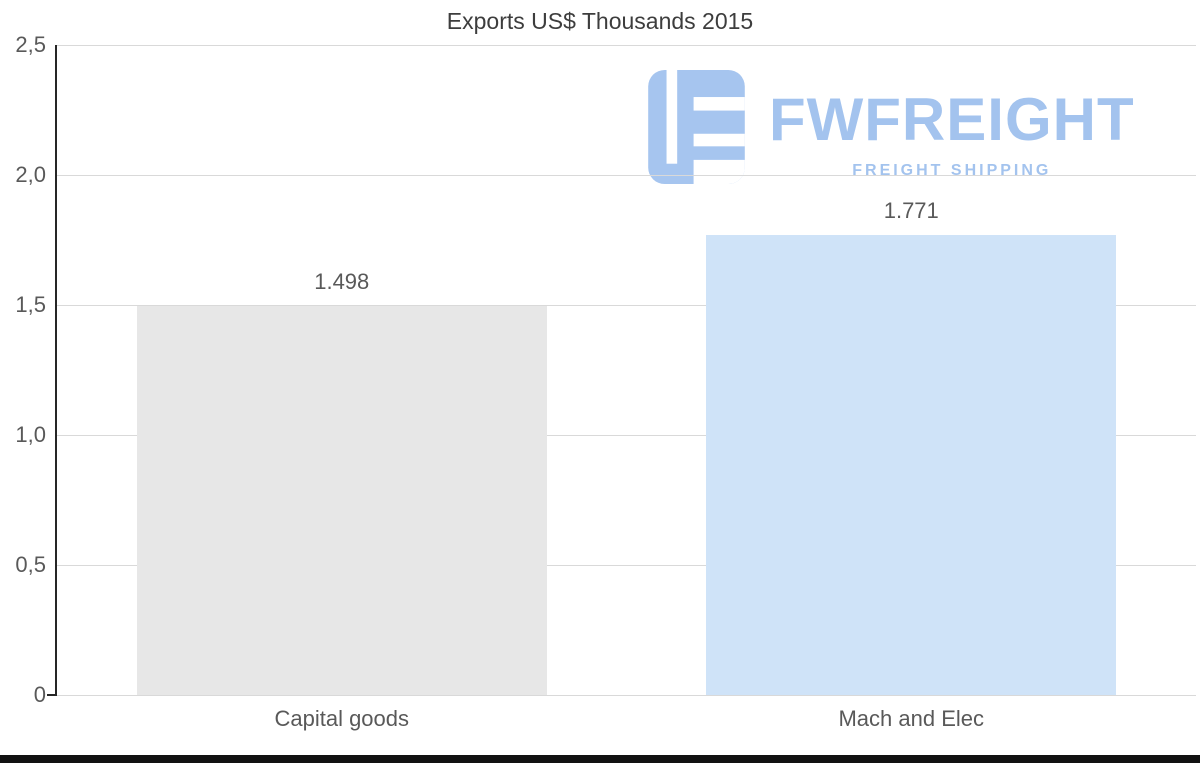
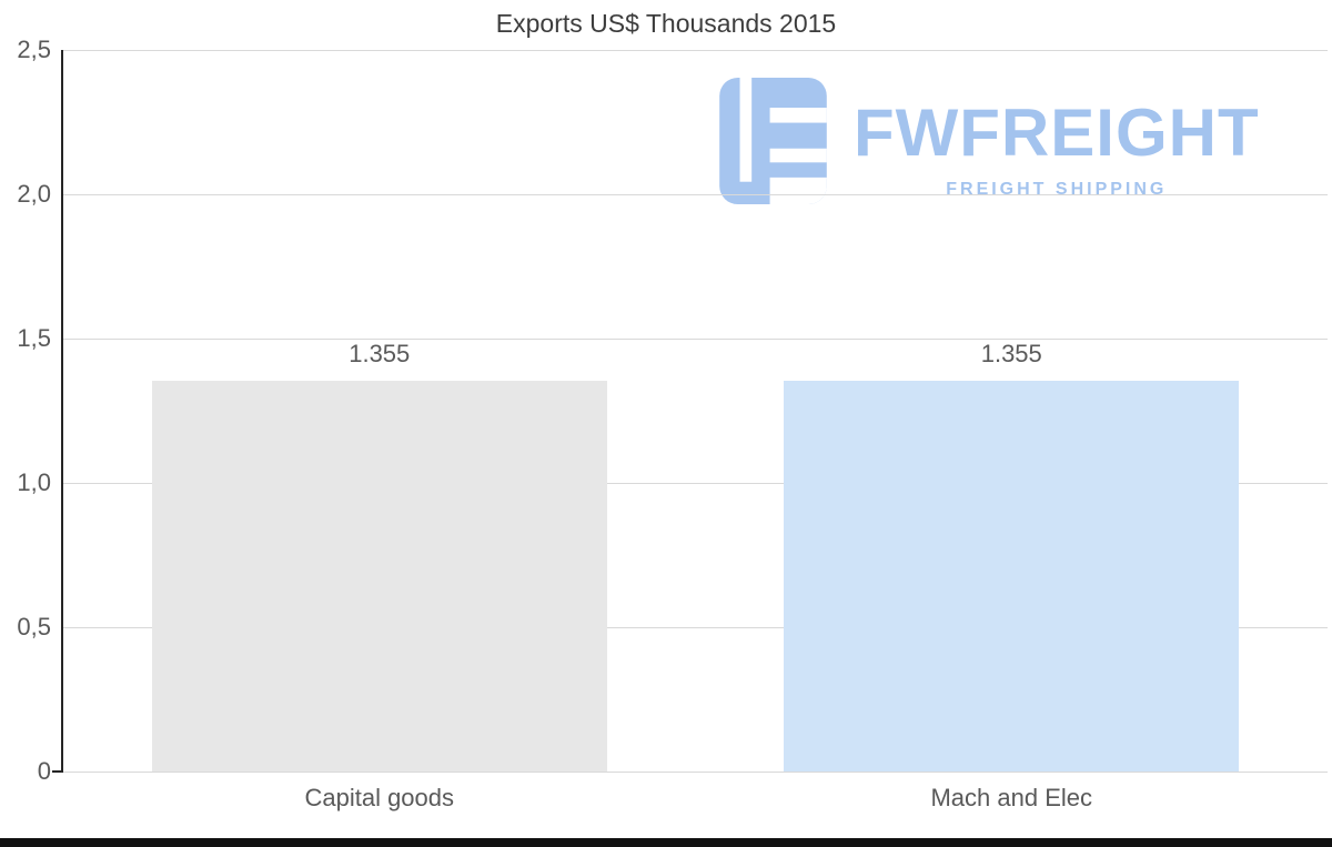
Capital goods: 1.498 -> 1.355
Mach and Elec: 1.771 -> 1.355
